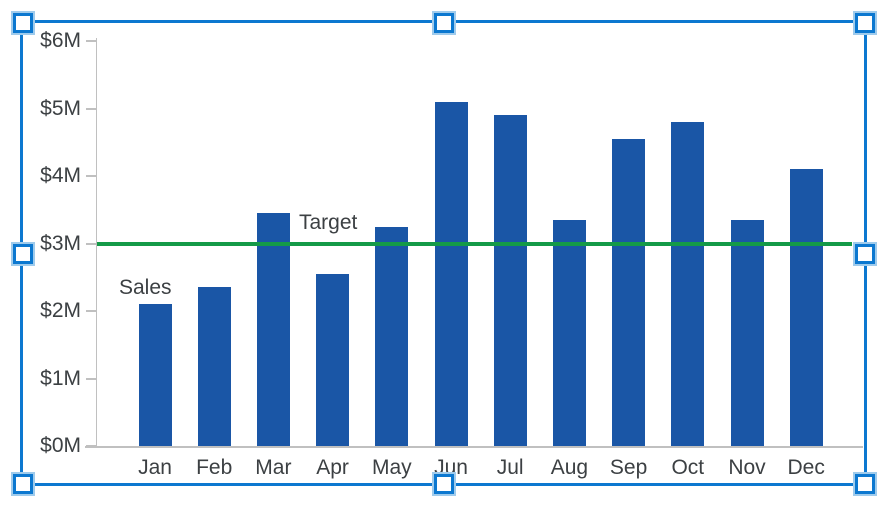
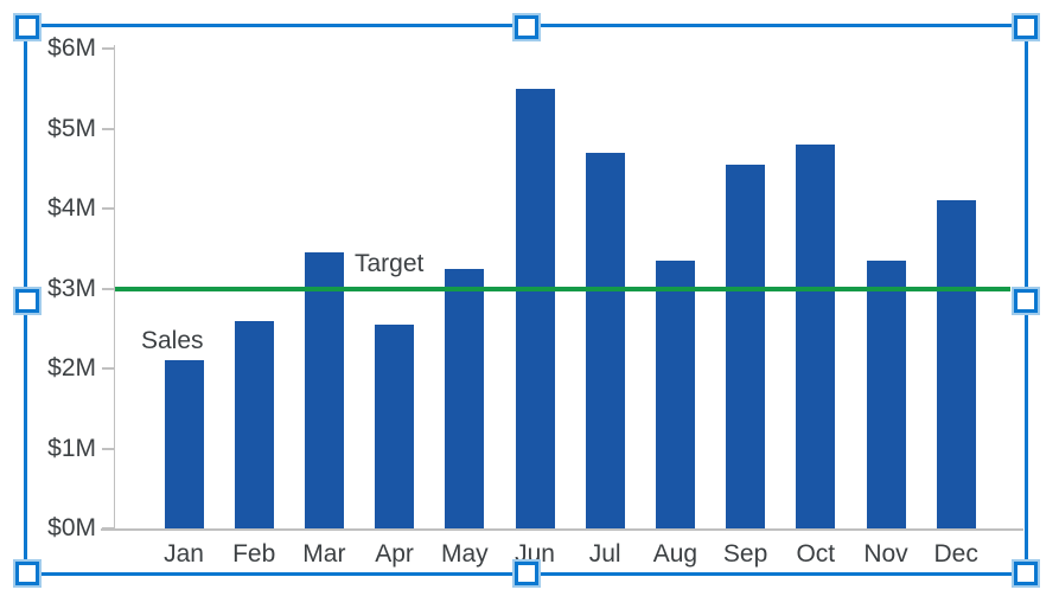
Feb: $2.4M -> $2.6M
Jun: $5.1M -> $5.5M
Jul: $4.9M -> $4.7M
